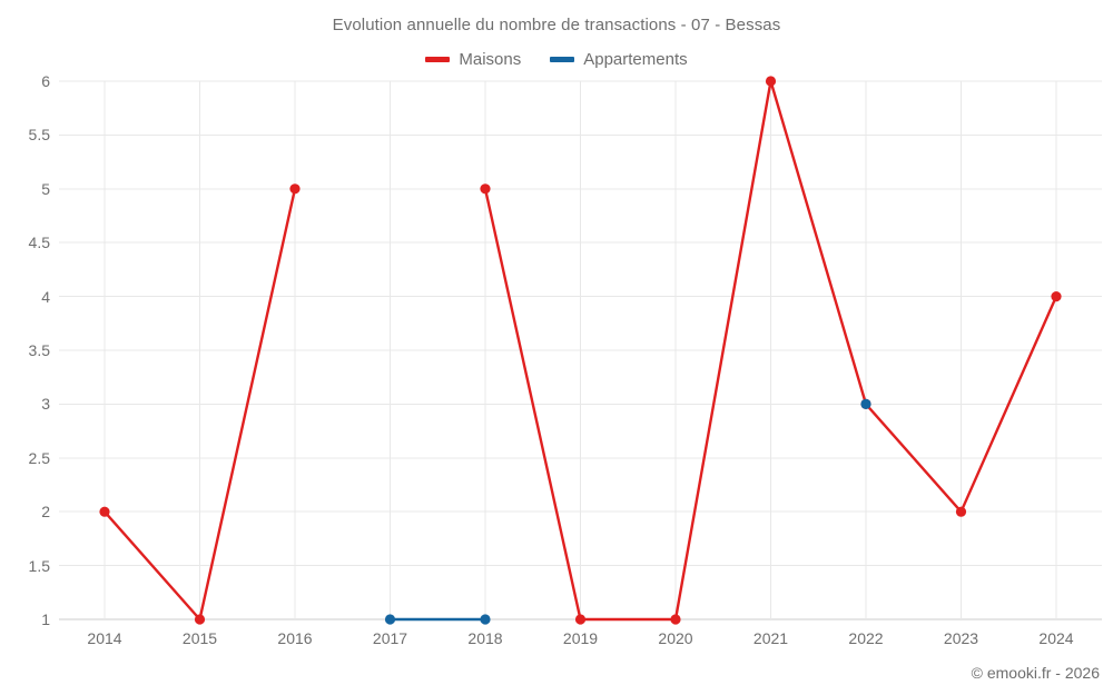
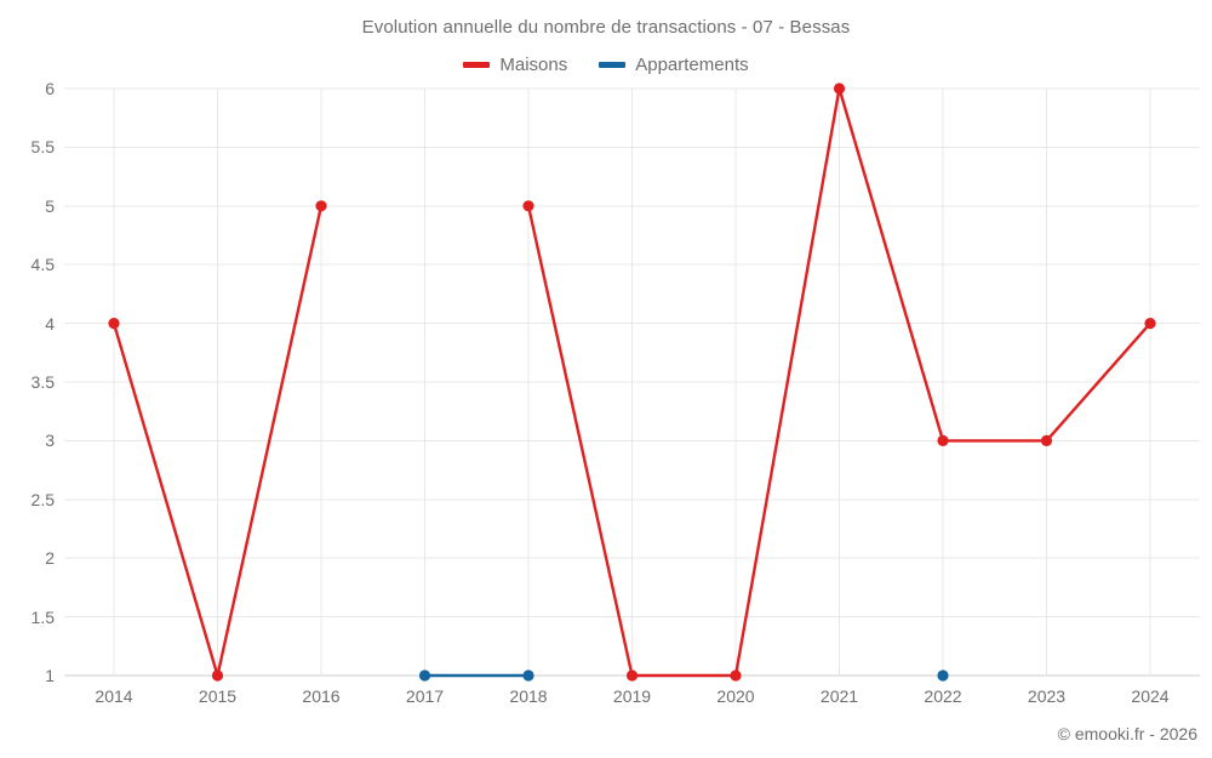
Maisons/2014: 2 -> 4
Appartements/2022: 3 -> 1
Maisons/2023: 2 -> 3
